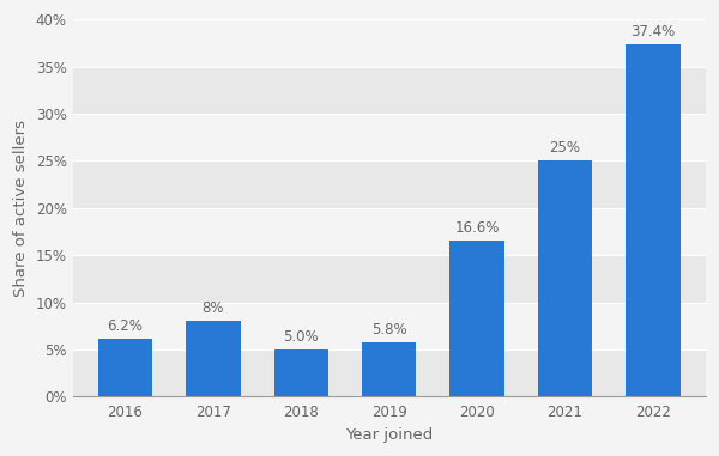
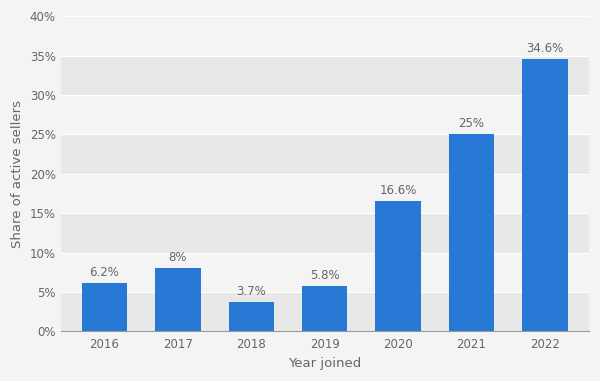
2018: 5.0% -> 3.7%
2022: 37.4% -> 34.6%
